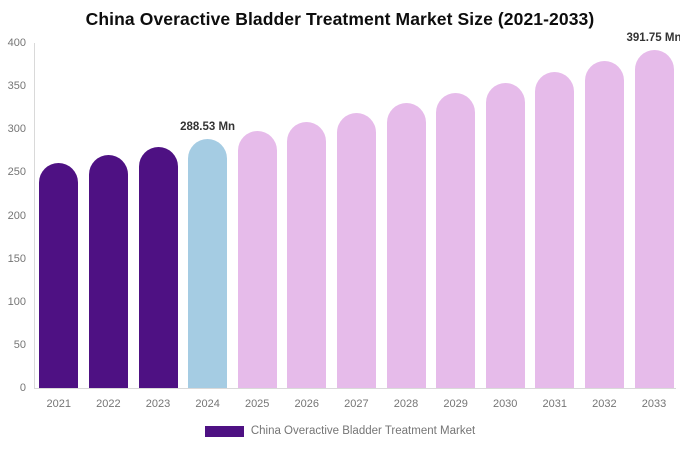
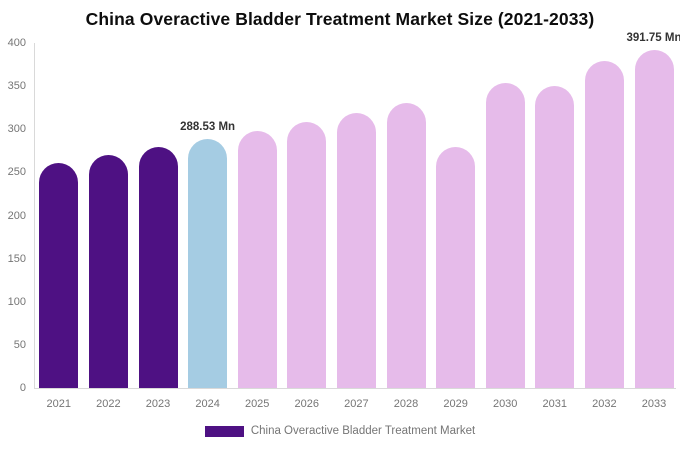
2029: 340 -> 280
2031: 370 -> 350
